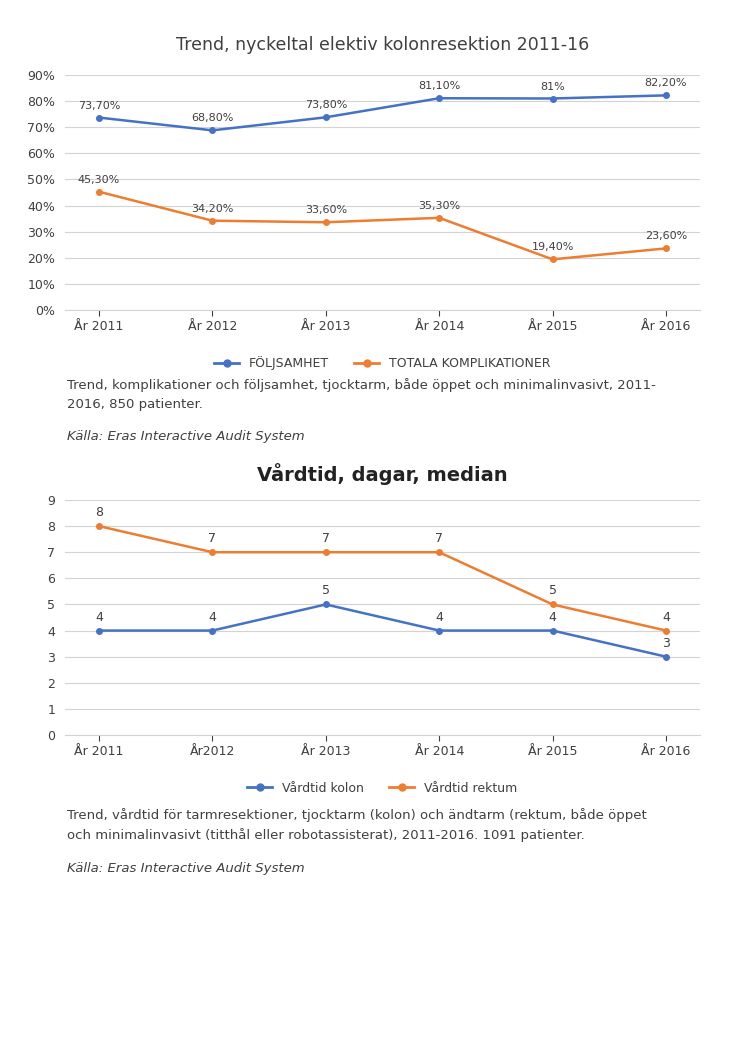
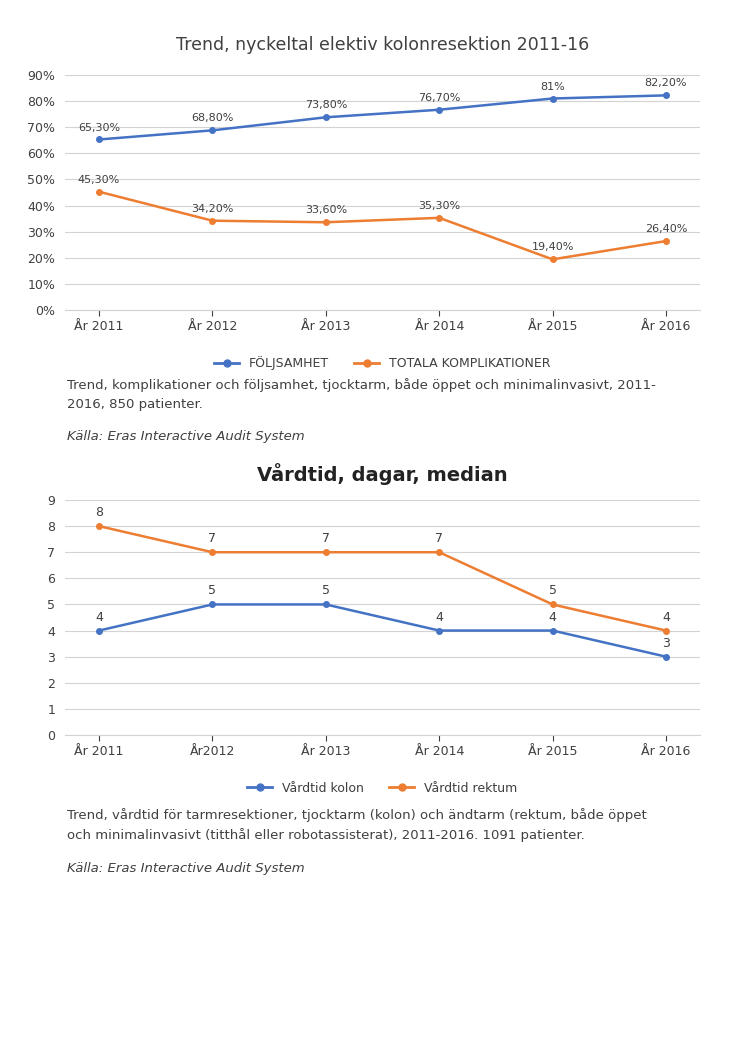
Trend, nyckeltal elektiv kolonresektion 2011-16/FÖLJSAMHET/År 2011: 73,70% -> 65,30%
Trend, nyckeltal elektiv kolonresektion 2011-16/FÖLJSAMHET/År 2014: 81,10% -> 76,70%
Trend, nyckeltal elektiv kolonresektion 2011-16/TOTALA KOMPLIKATIONER/År 2016: 23,60% -> 26,40%
Vårdtid, dagar, median/Vårdtid kolon/År2012: 4 -> 5
